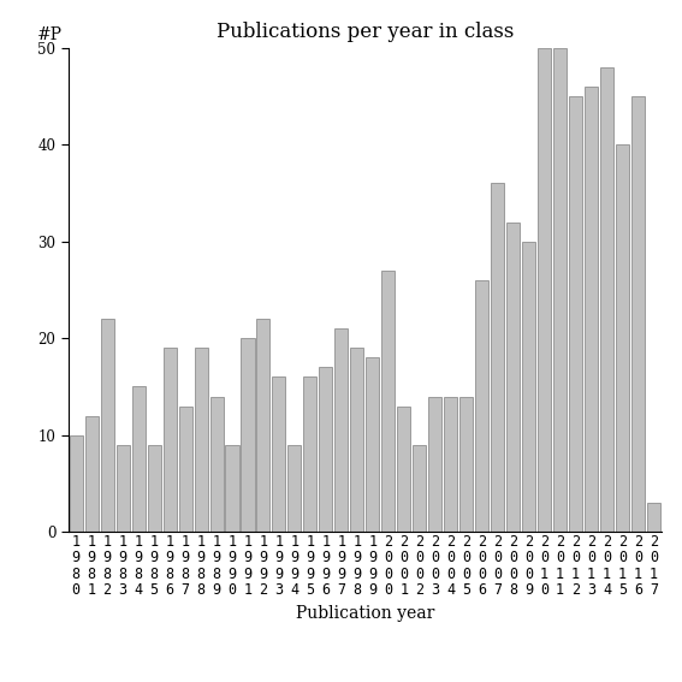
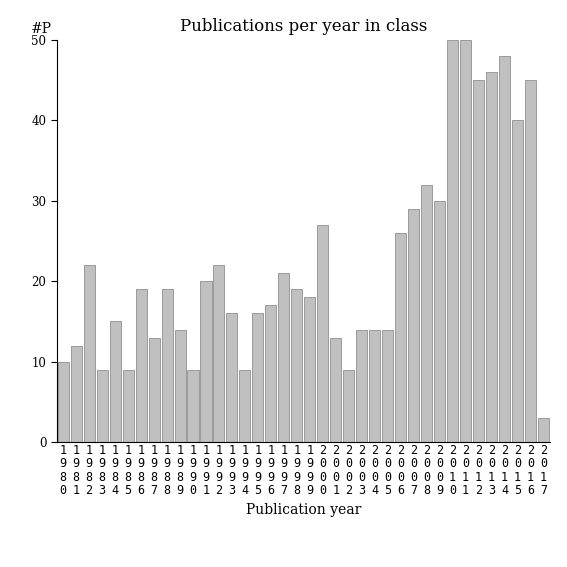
2 0 0 7: 36 -> 29
